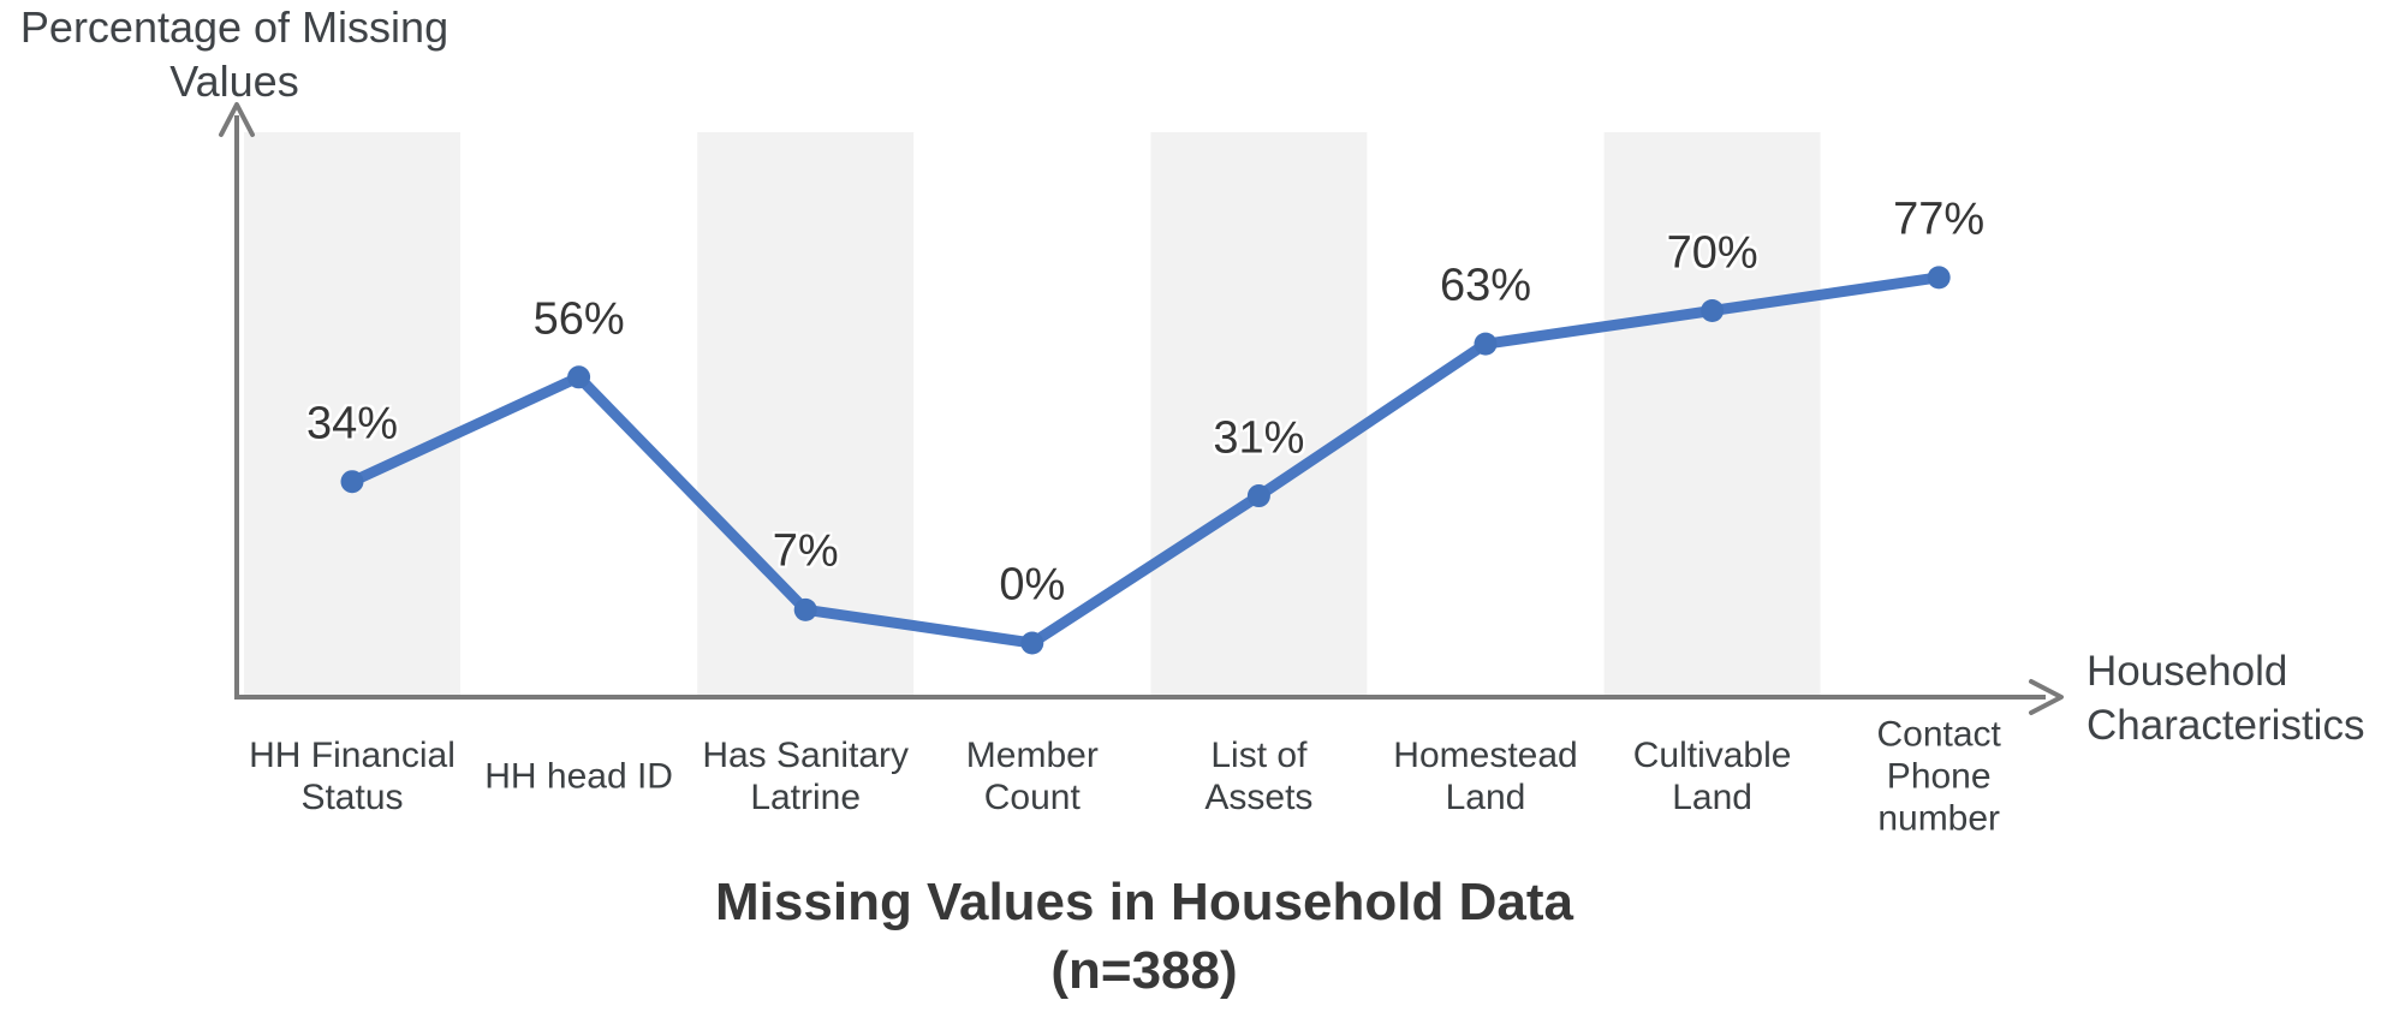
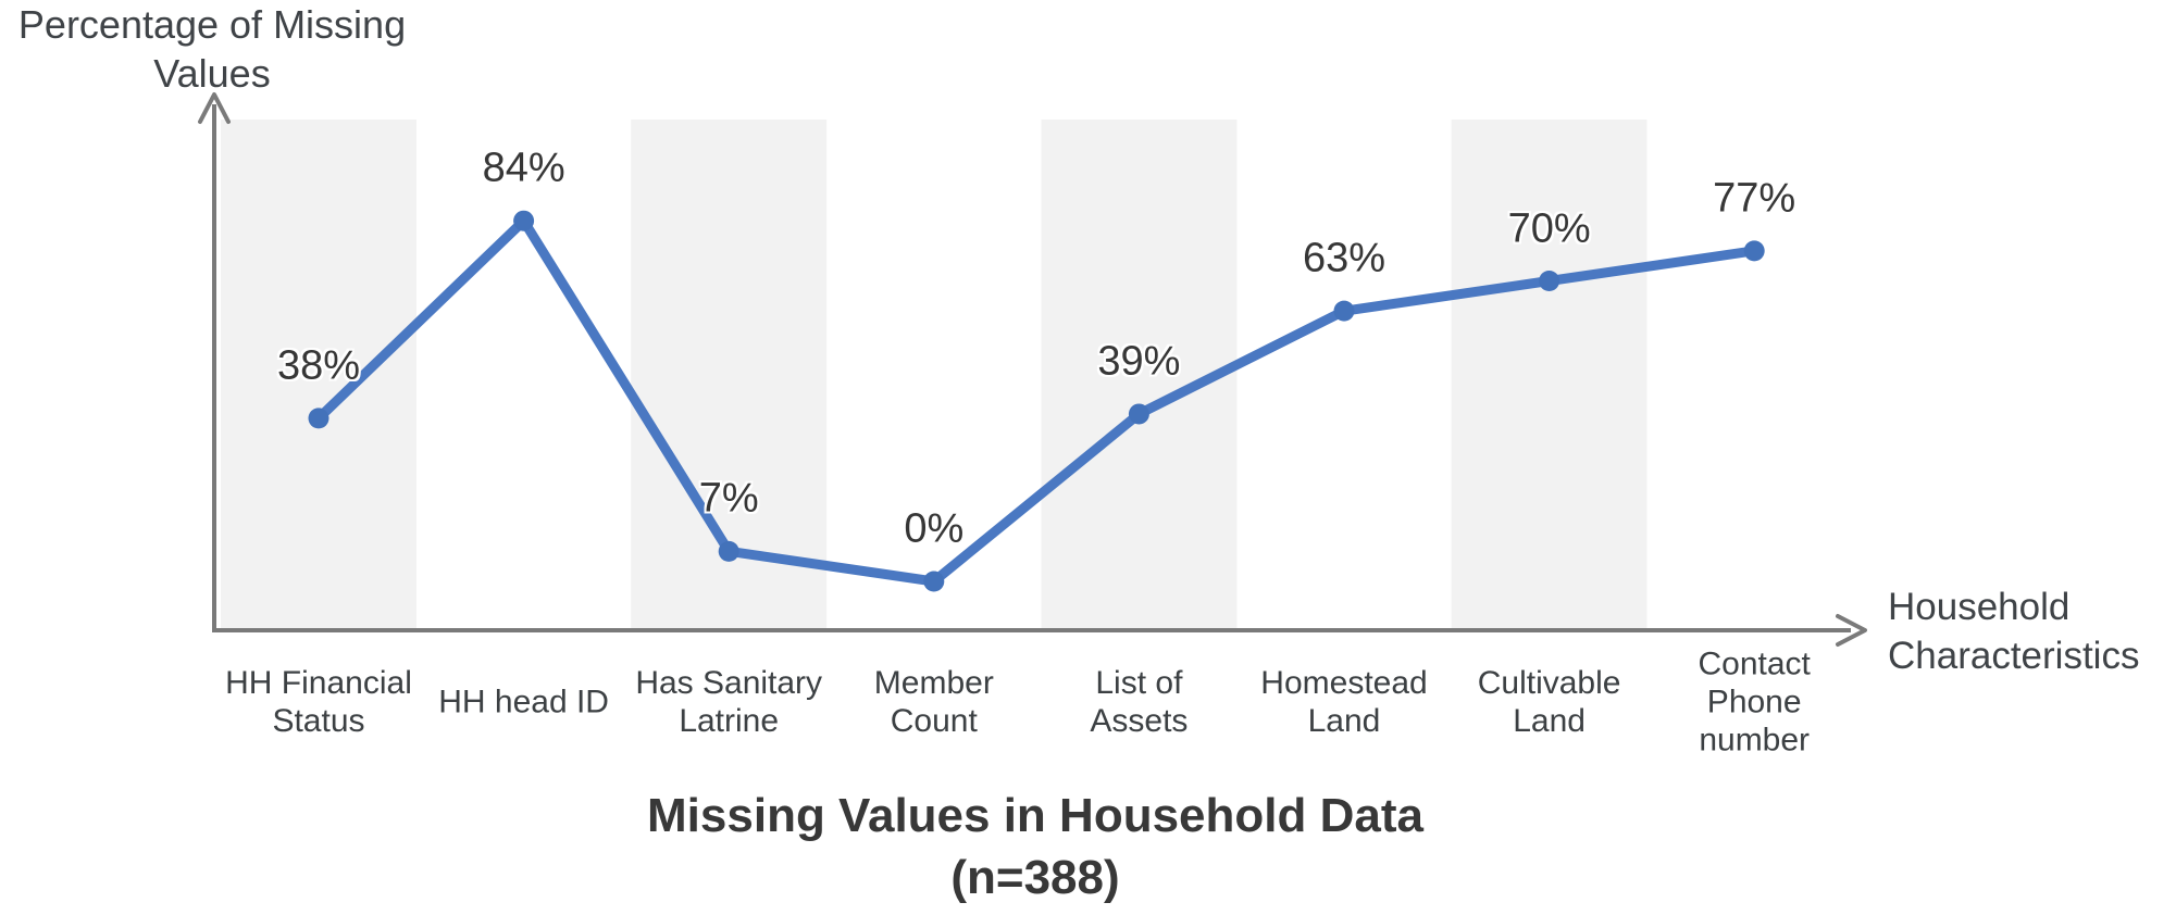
HH Financial Status: 34% -> 38%
HH head ID: 56% -> 84%
List of Assets: 31% -> 39%
